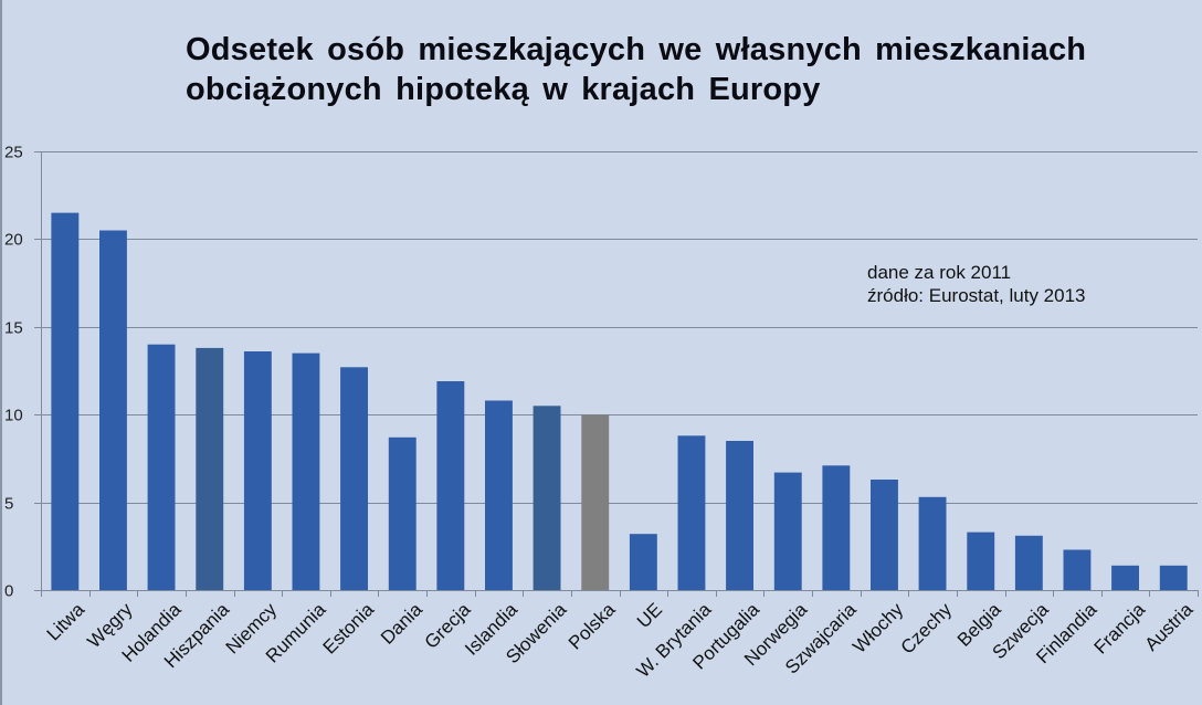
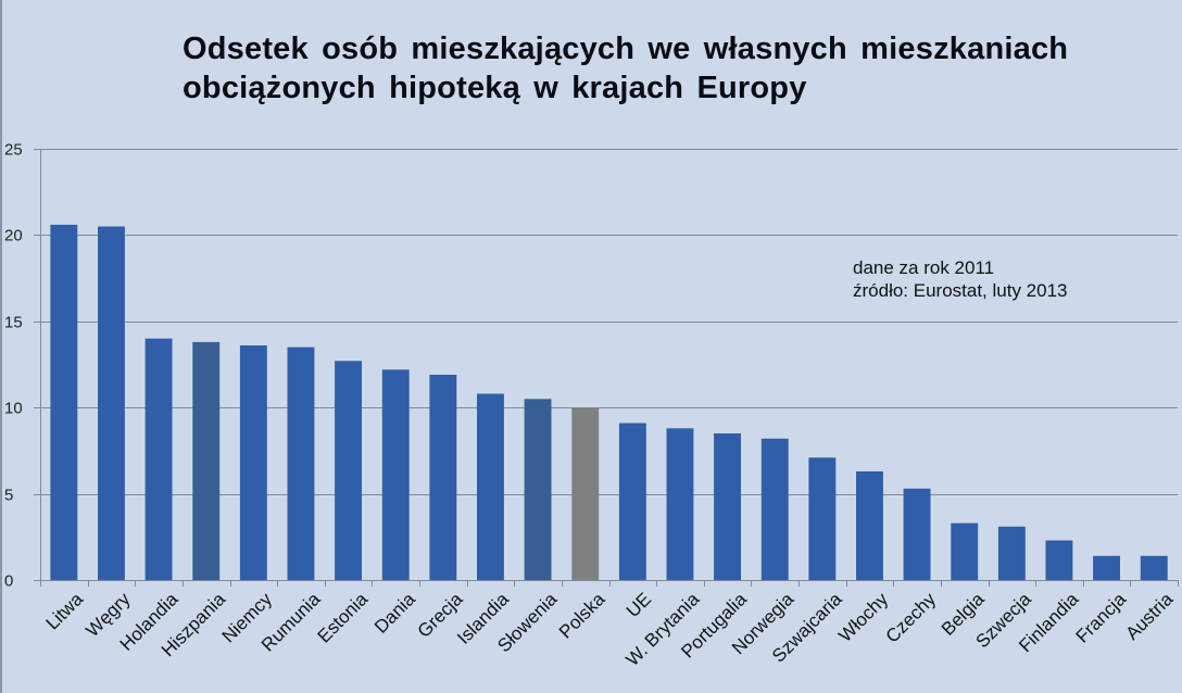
Litwa: 21.5 -> 20.6
Dania: 8.7 -> 12.2
UE: 3.2 -> 9.1
Norwegia: 6.7 -> 8.2
